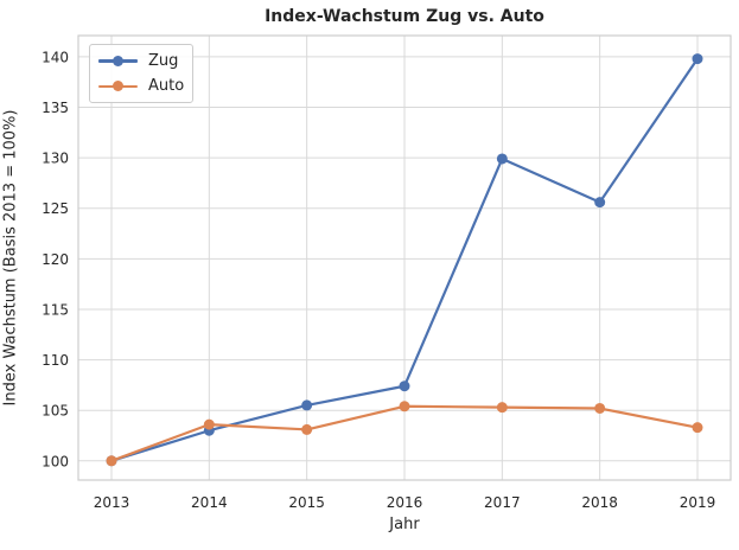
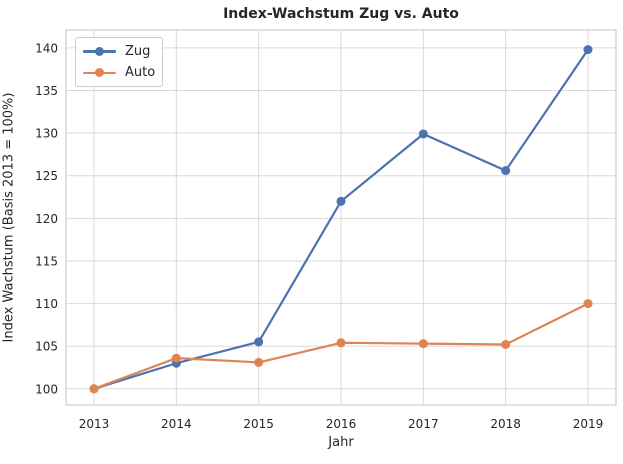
Zug/2016: 107 -> 122
Auto/2019: 103 -> 110
